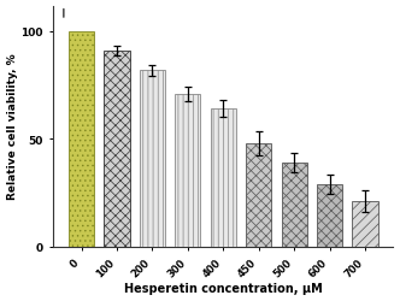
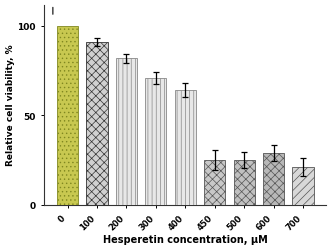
450: 48 -> 25
500: 39 -> 25
